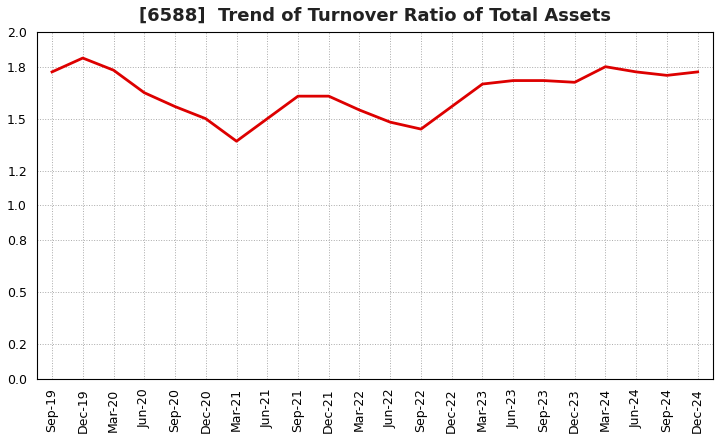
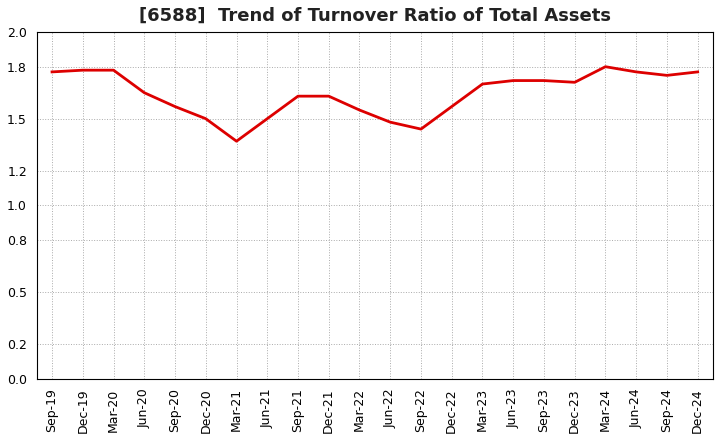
Dec-19: 1.85 -> 1.78
